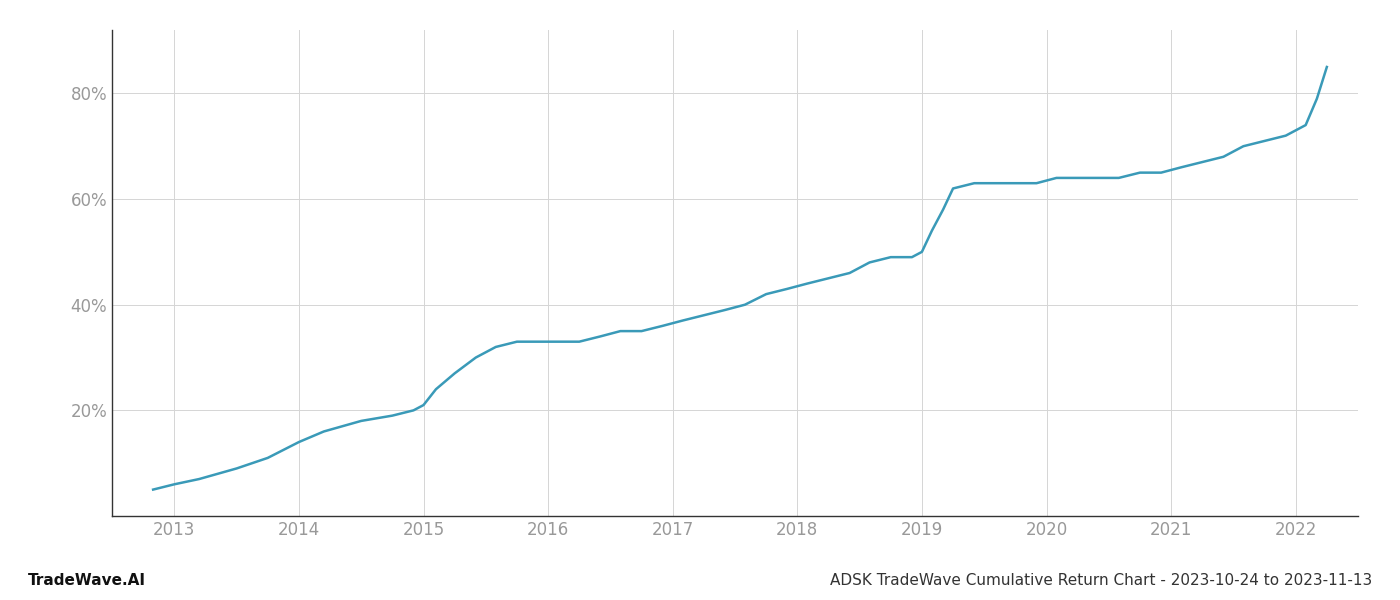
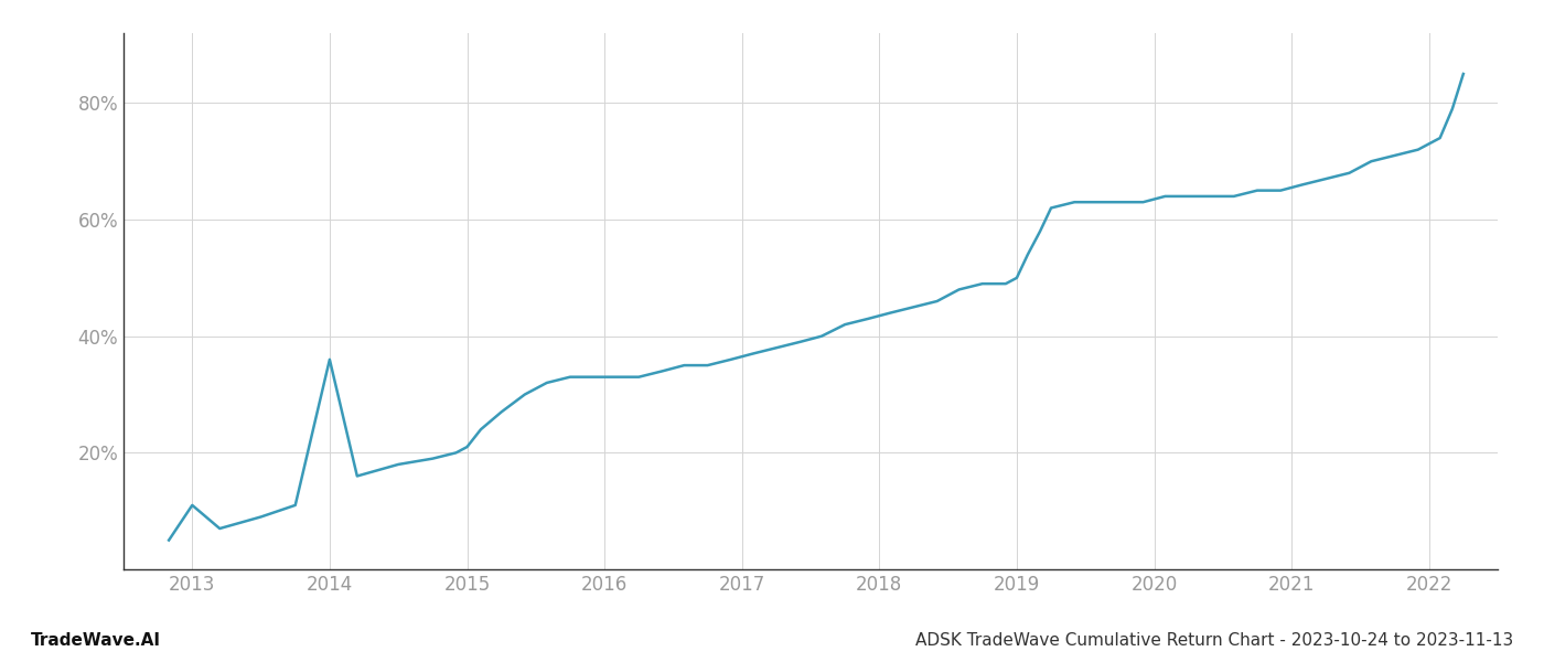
2013: 6% -> 11%
2014: 14% -> 36%
